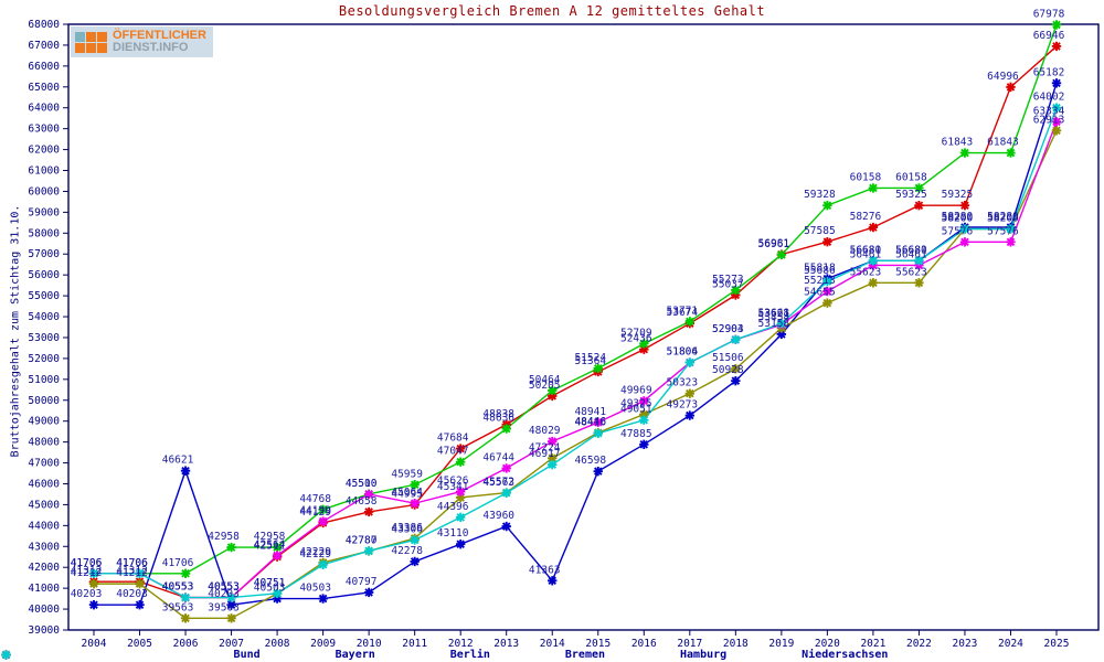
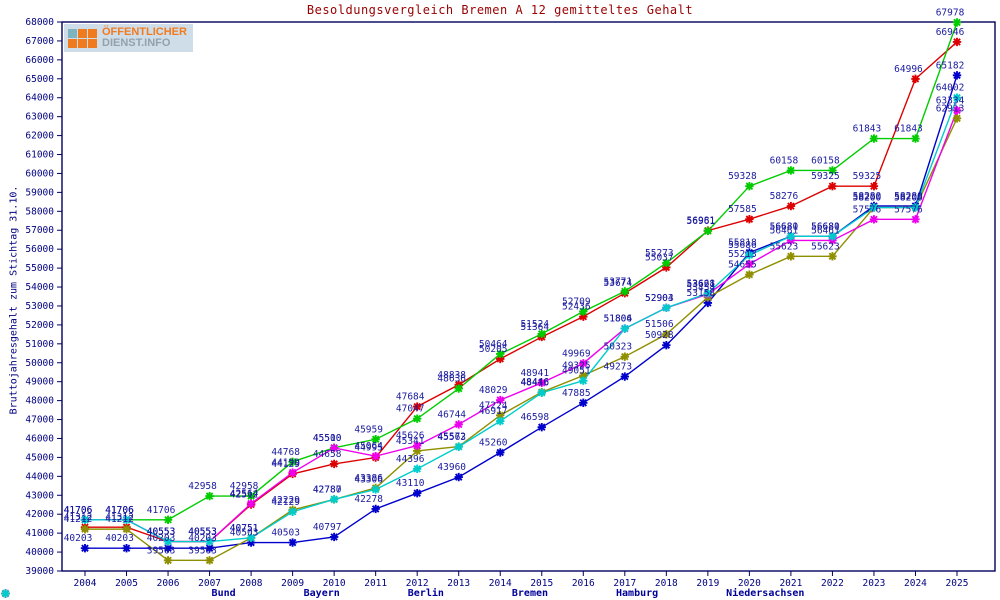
Berlin/2006: 46621 -> 40203
Berlin/2014: 41363 -> 45260
